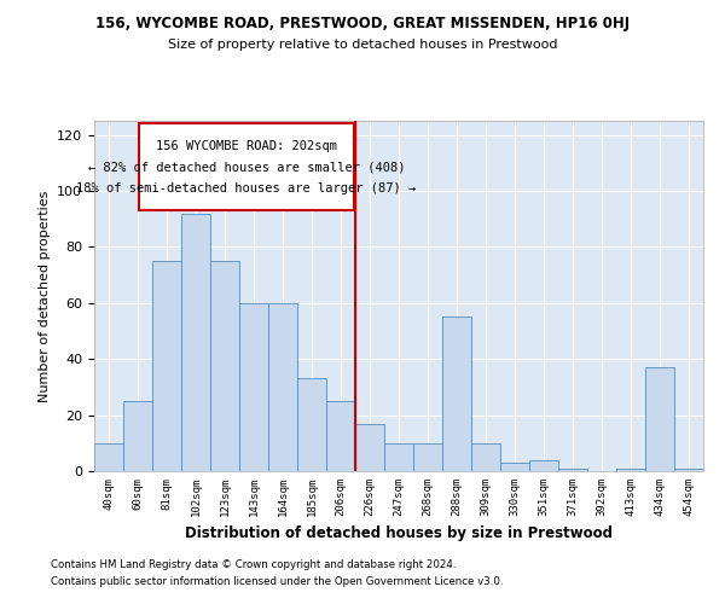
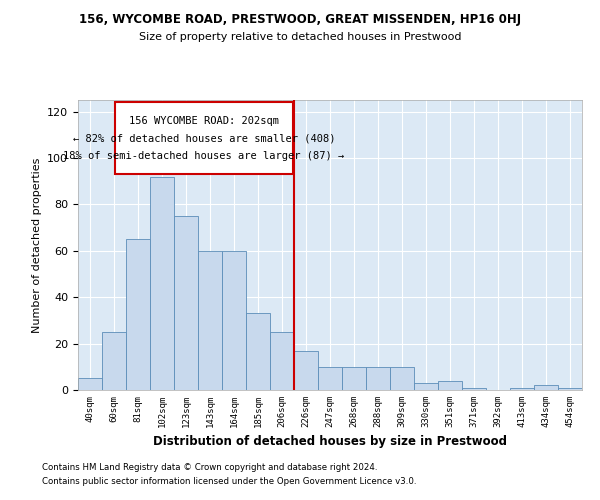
40sqm: 10 -> 5
81sqm: 75 -> 65
288sqm: 55 -> 10
434sqm: 37 -> 2
